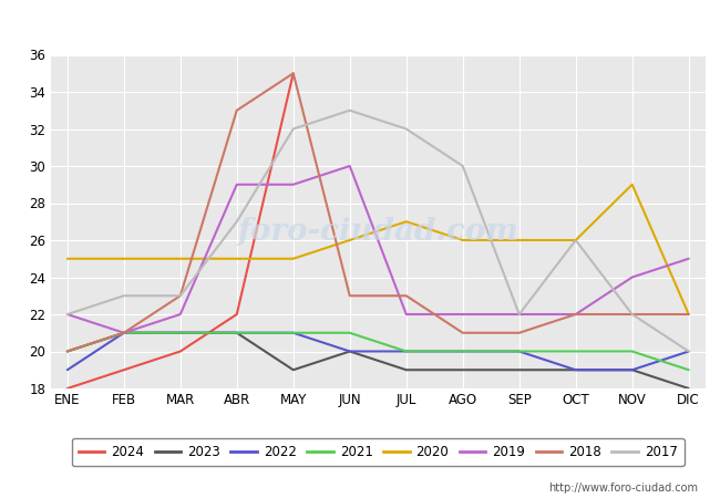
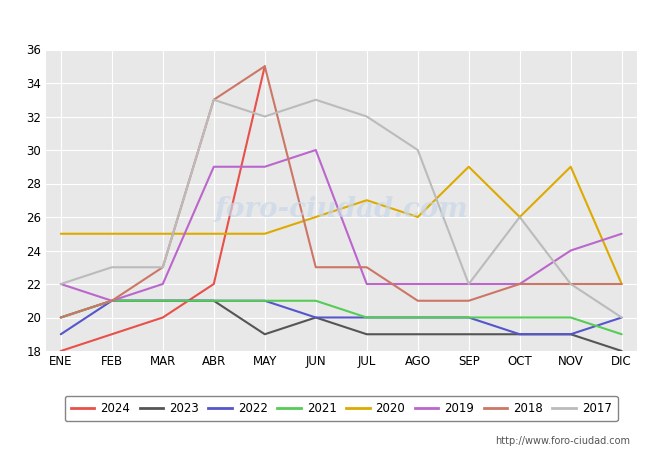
2017/ABR: 27 -> 33
2020/SEP: 26 -> 29
